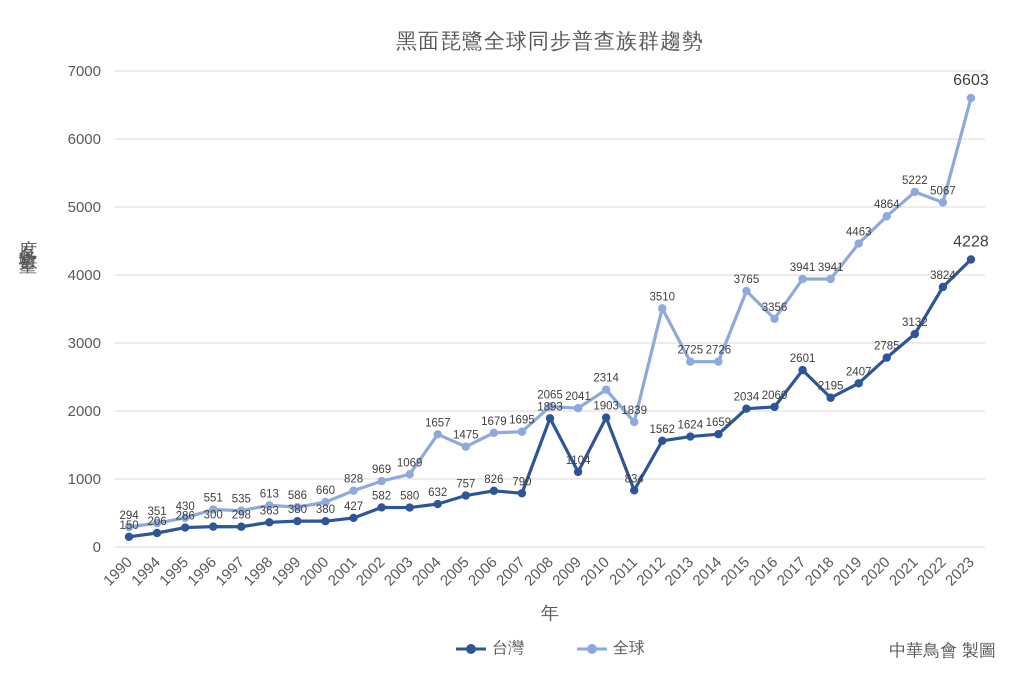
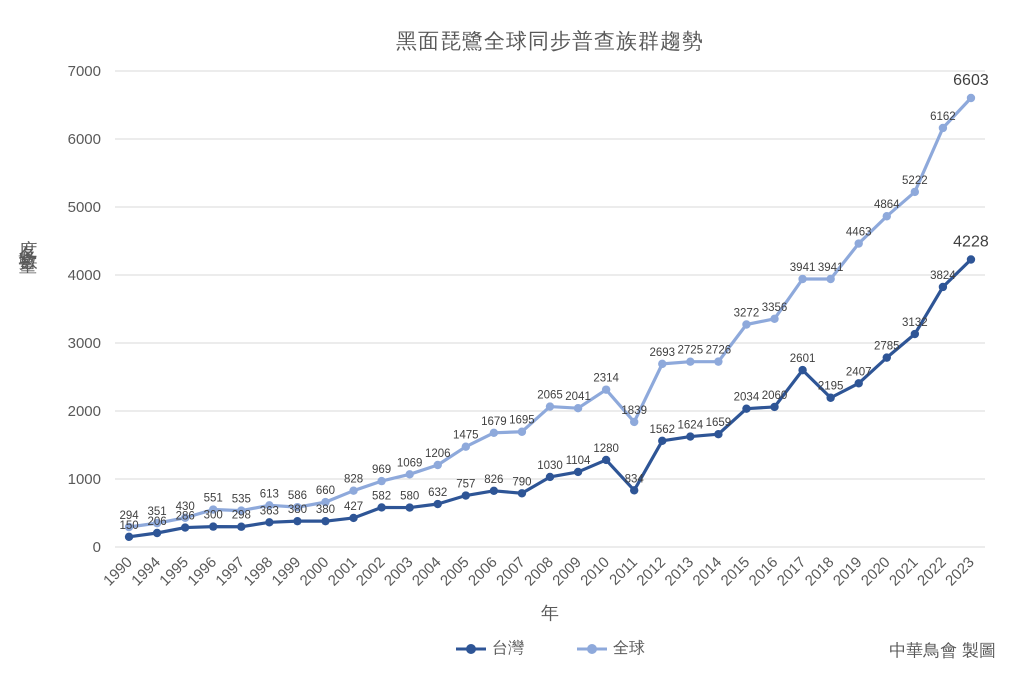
全球/2004: 1657 -> 1206
台灣/2008: 1893 -> 1030
台灣/2010: 1903 -> 1280
全球/2012: 3510 -> 2693
全球/2015: 3765 -> 3272
全球/2022: 5067 -> 6162
